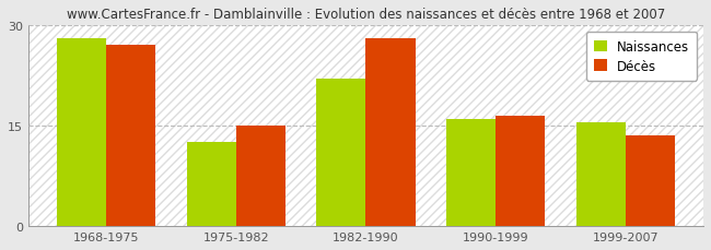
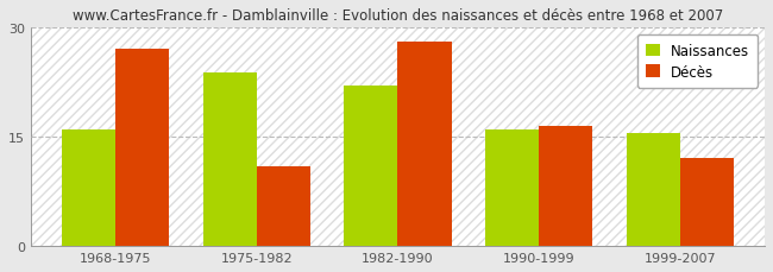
Naissances/1968-1975: 28.0 -> 16.0
Naissances/1975-1982: 12.5 -> 23.8
Décès/1975-1982: 15.0 -> 11.0
Décès/1999-2007: 13.5 -> 12.0
